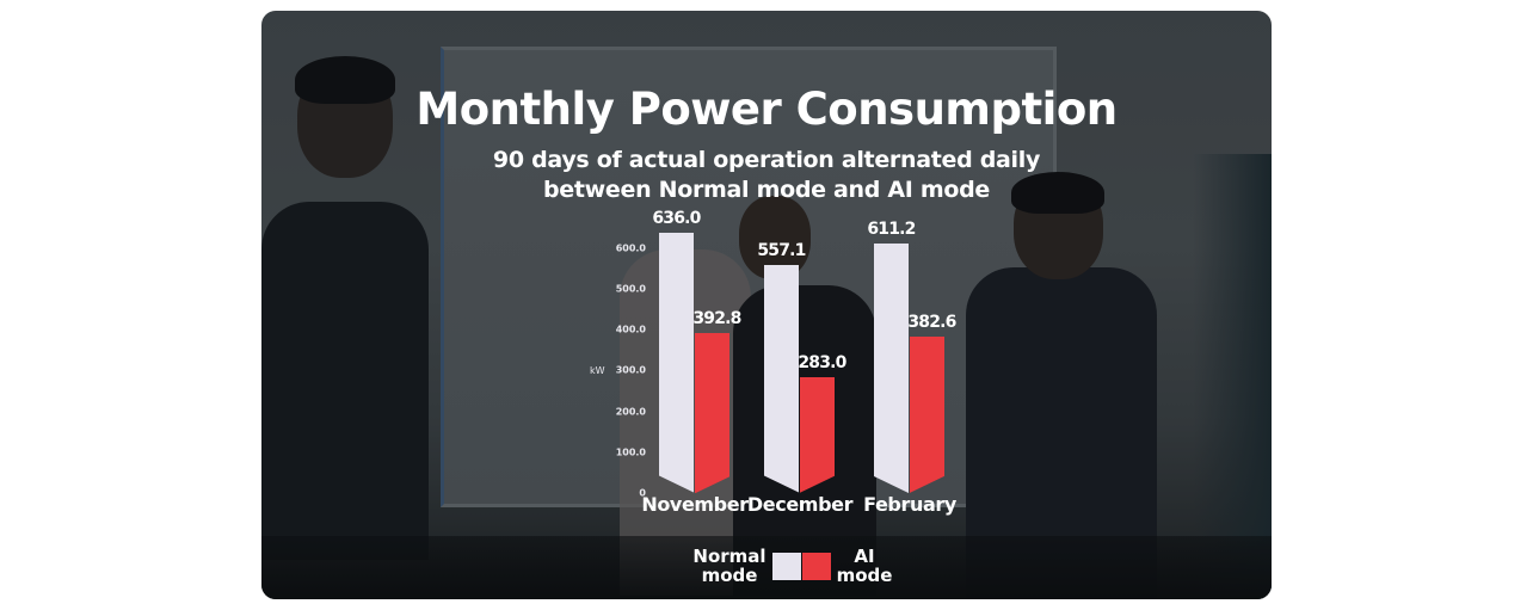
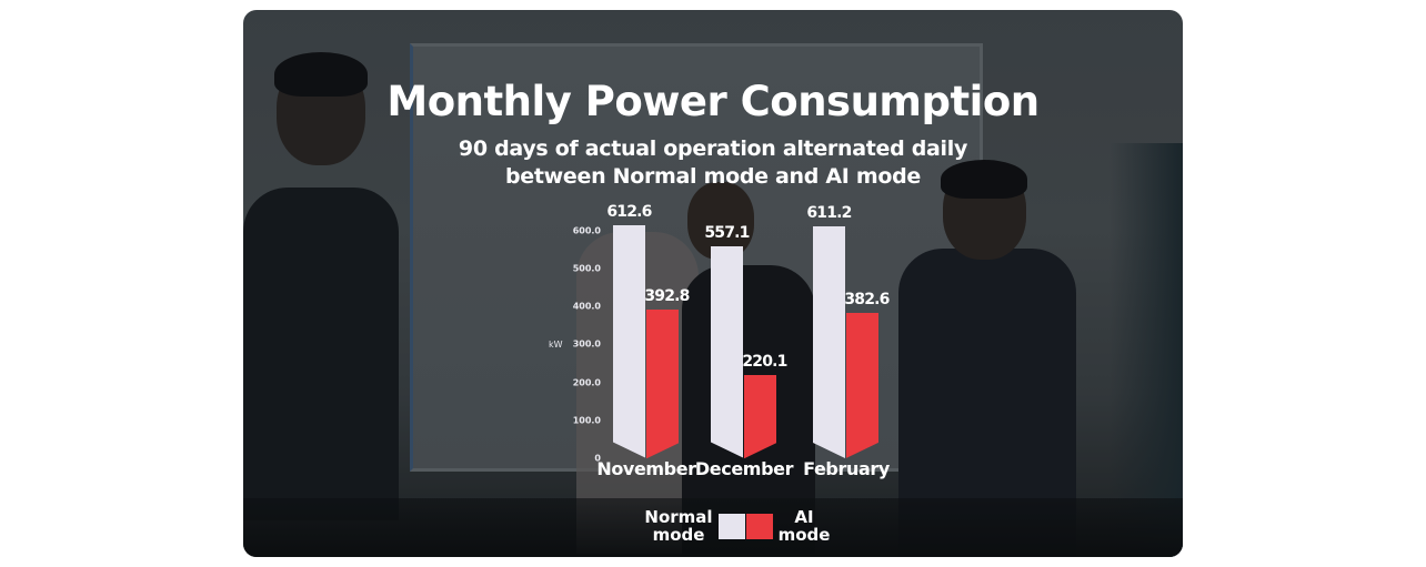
Normal mode/November: 636.0 -> 612.6
AI mode/December: 283.0 -> 220.1
